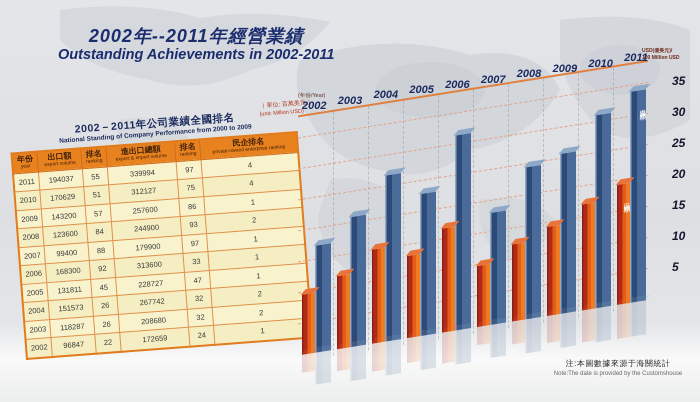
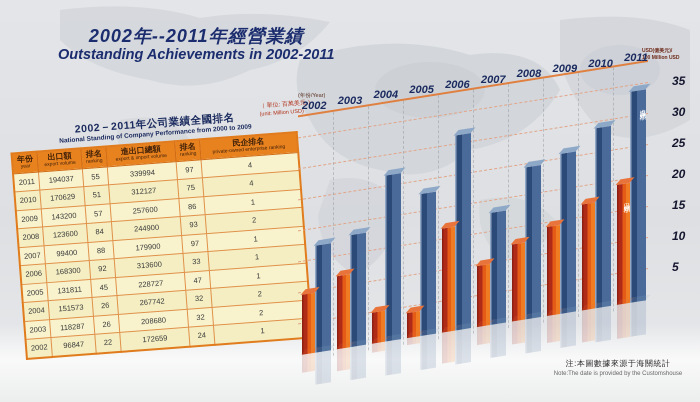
進出口總額/2003: 21 -> 18
出口總額/2004: 15 -> 5
出口總額/2005: 13 -> 4
進出口總額/2010: 31 -> 29
